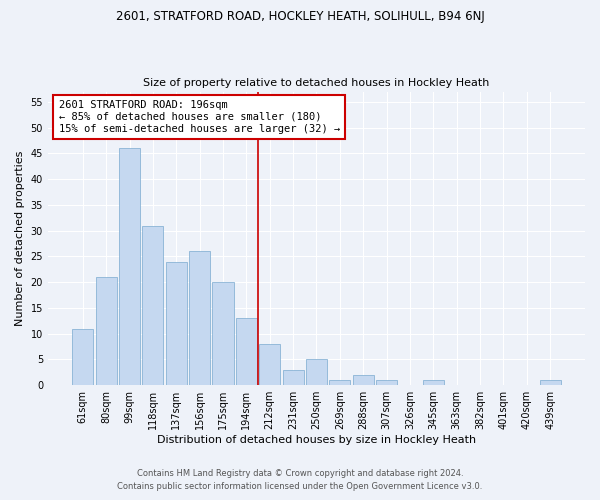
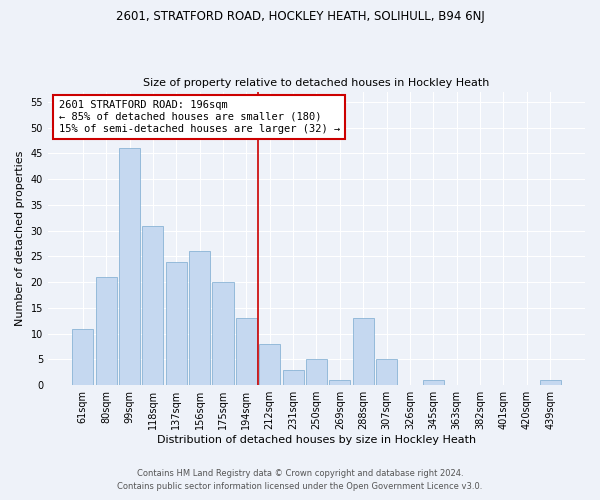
288sqm: 2 -> 13
307sqm: 1 -> 5
